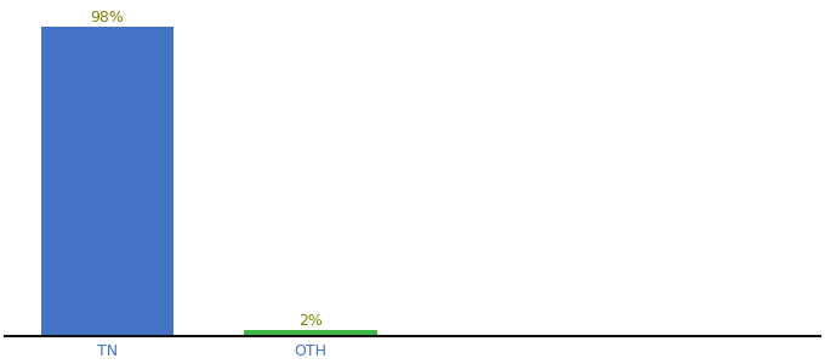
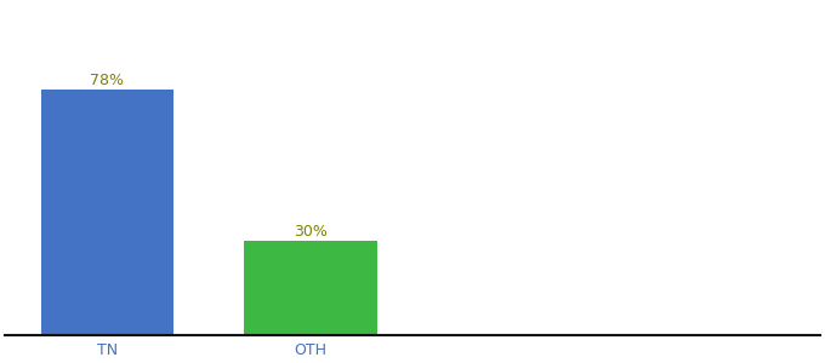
TN: 98% -> 78%
OTH: 2% -> 30%
